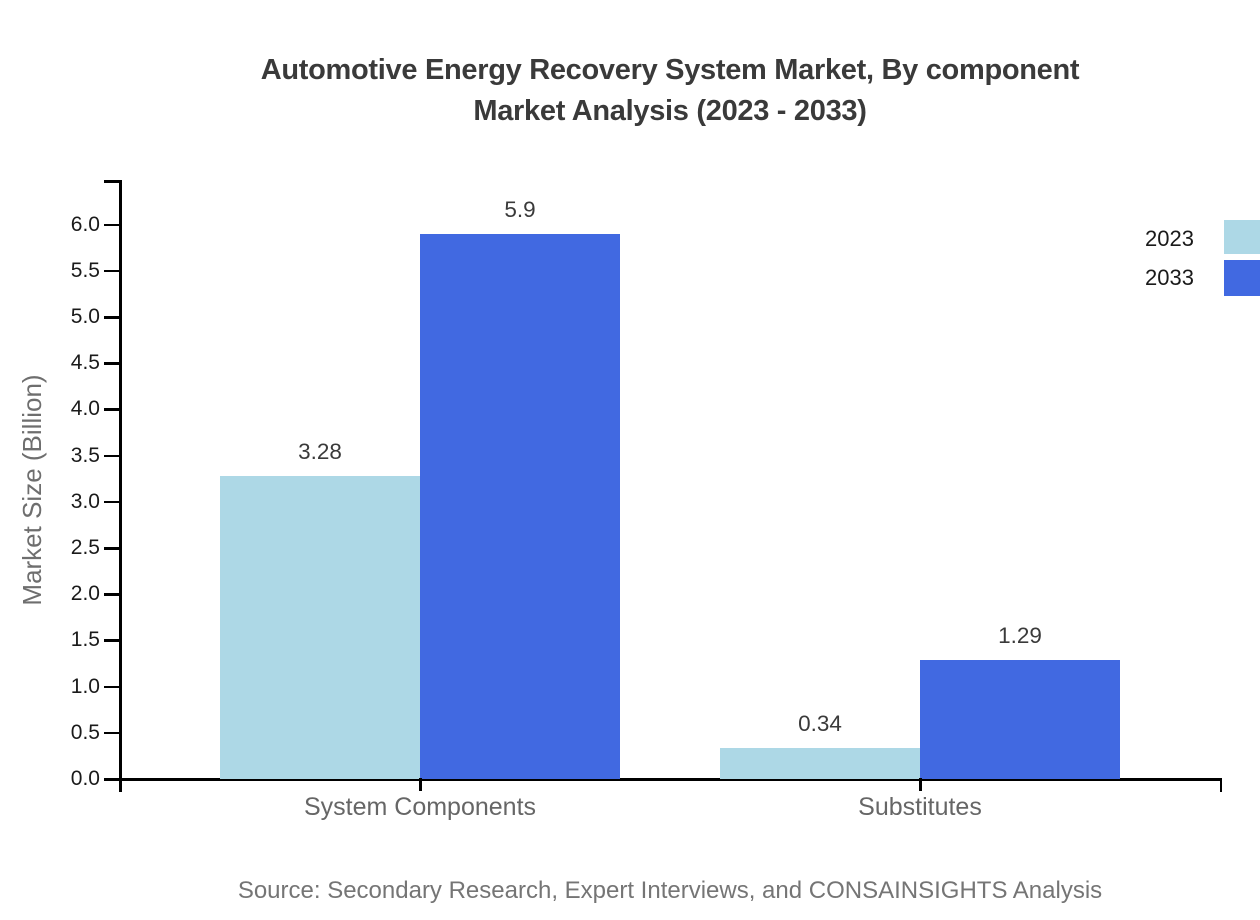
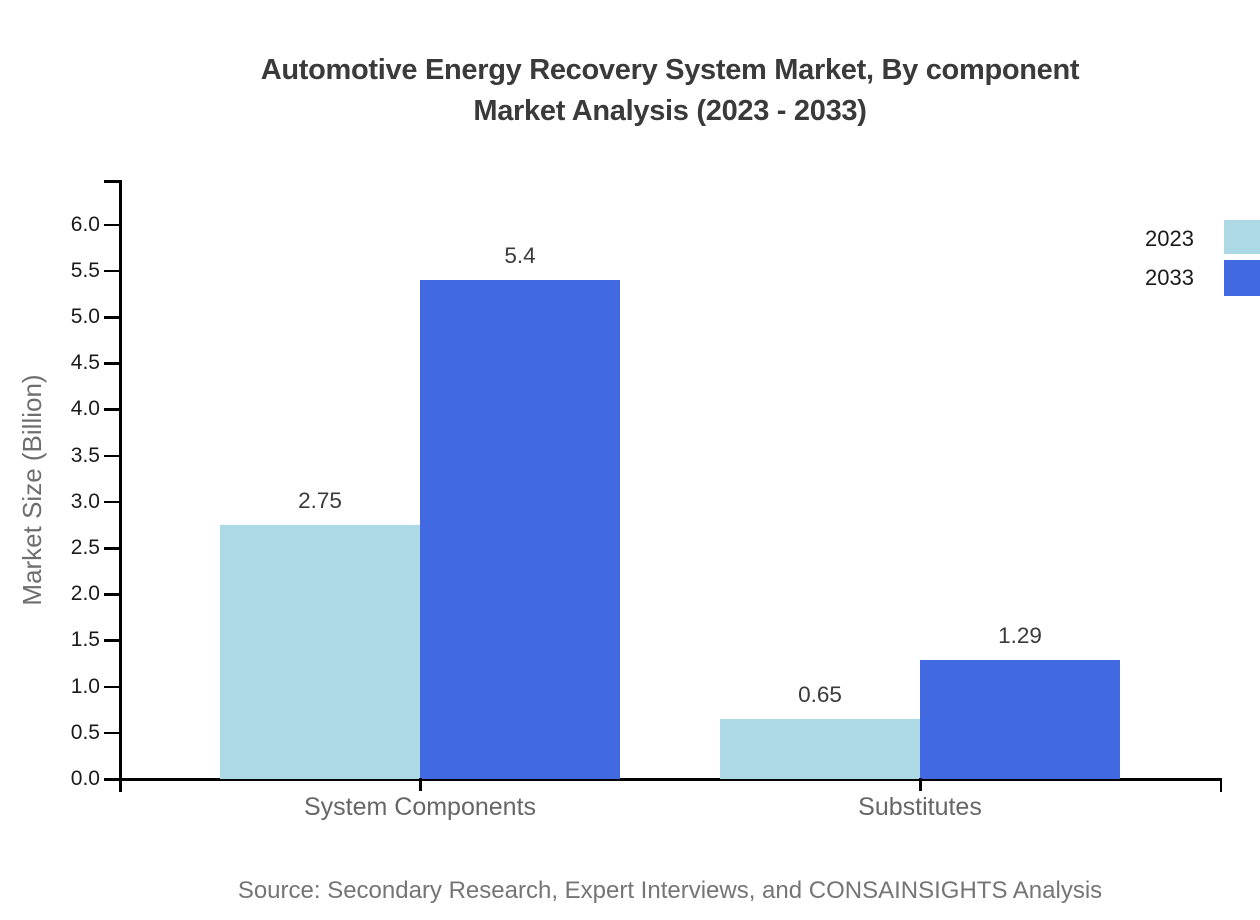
2023/System Components: 3.28 -> 2.75
2033/System Components: 5.9 -> 5.4
2023/Substitutes: 0.34 -> 0.65
